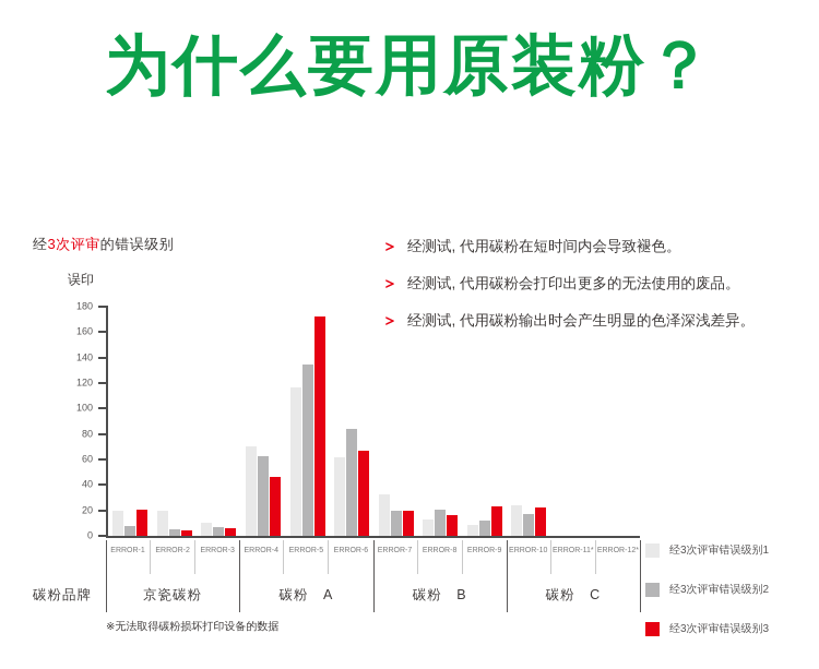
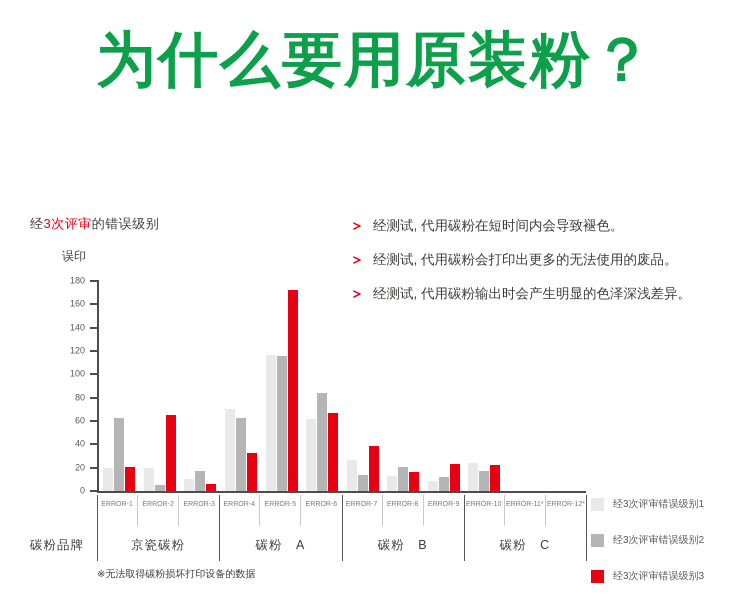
经3次评审错误级别2/ERROR-1: 8 -> 63
经3次评审错误级别3/ERROR-2: 4 -> 65
经3次评审错误级别2/ERROR-3: 7 -> 17
经3次评审错误级别3/ERROR-4: 46 -> 33
经3次评审错误级别2/ERROR-5: 135 -> 116
经3次评审错误级别1/ERROR-7: 33 -> 27
经3次评审错误级别2/ERROR-7: 20 -> 14
经3次评审错误级别3/ERROR-7: 20 -> 39
